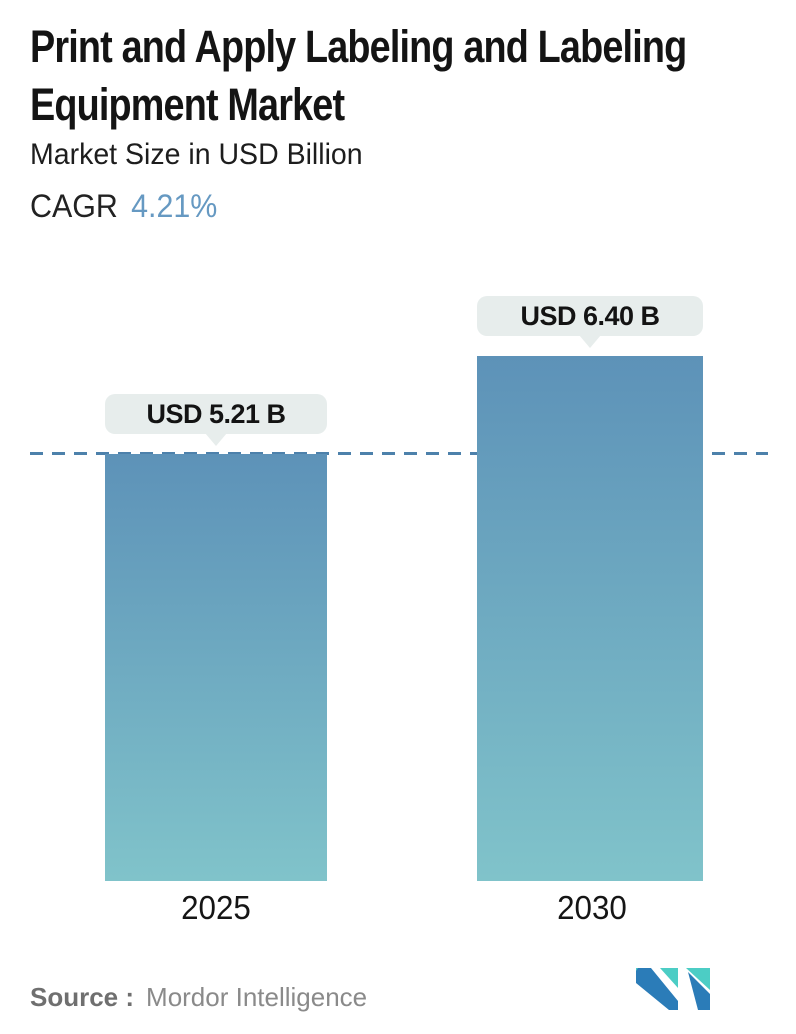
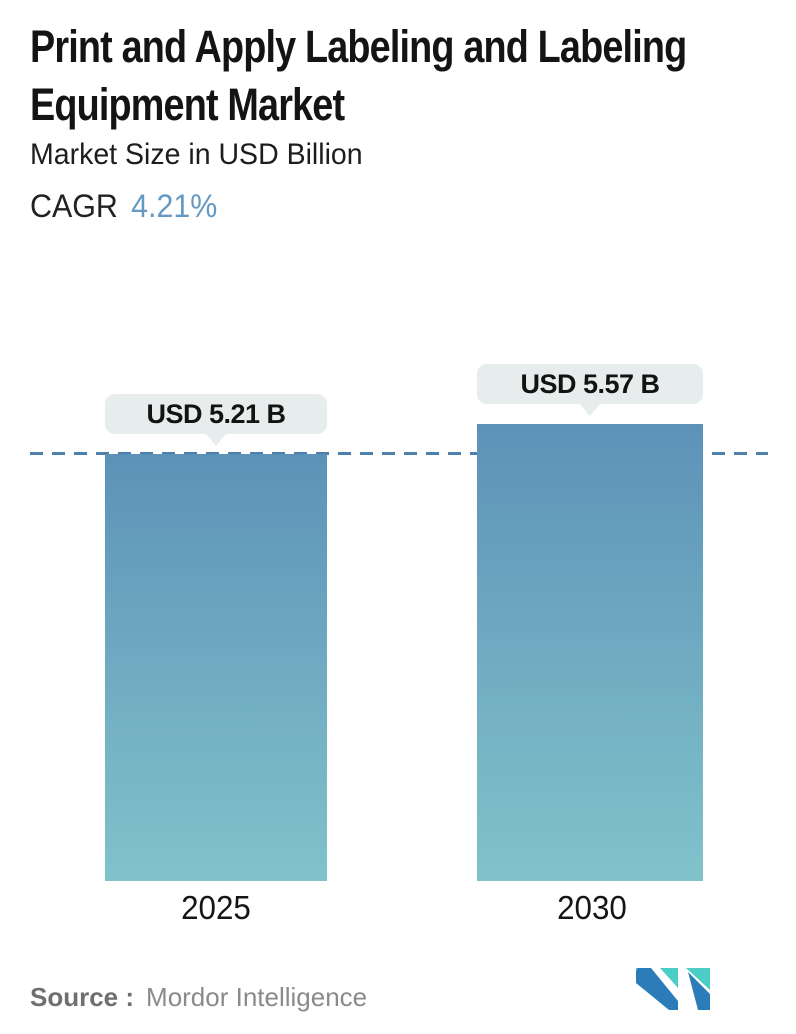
2030: 6.40 -> 5.57
